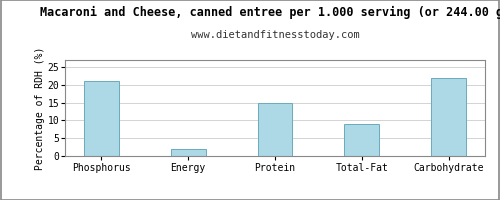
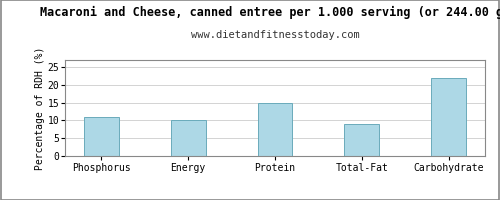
Phosphorus: 21 -> 11
Energy: 2 -> 10
